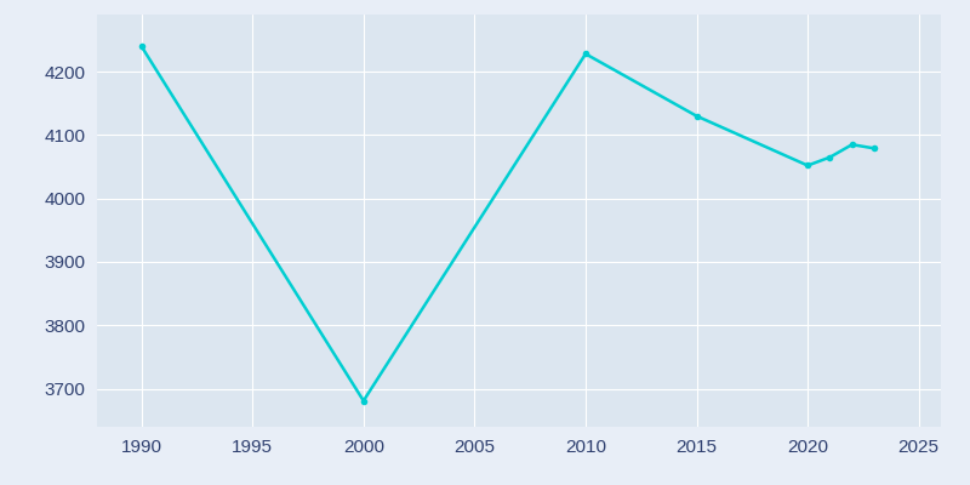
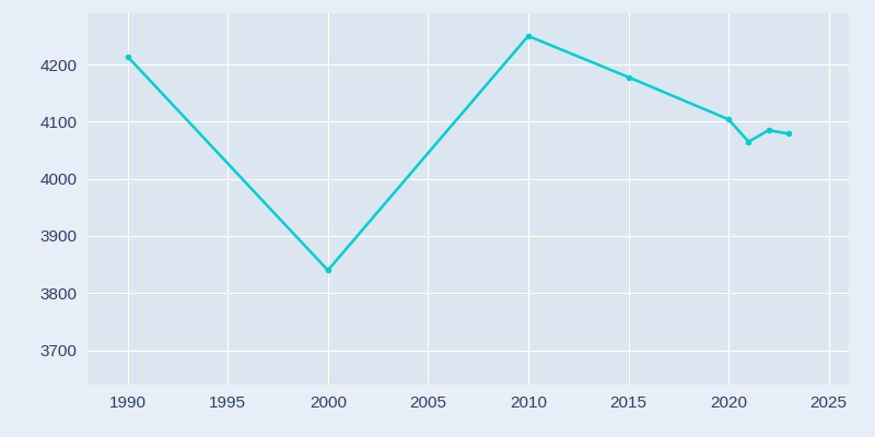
1990: 4240 -> 4214
2000: 3681 -> 3840
2010: 4228 -> 4250
2015: 4130 -> 4178
2020: 4052 -> 4104
